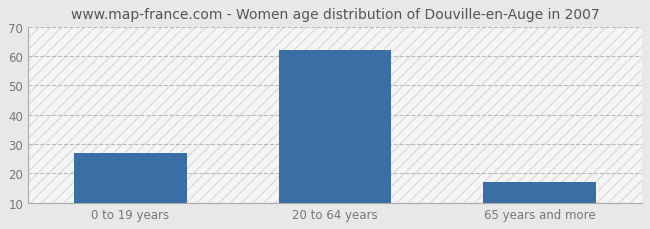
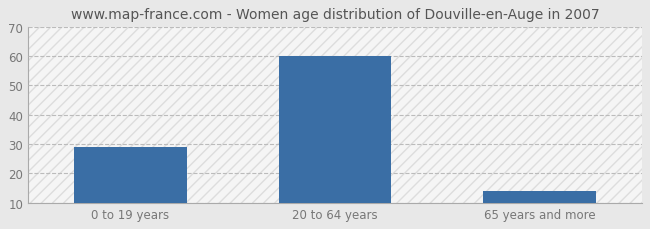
0 to 19 years: 27 -> 29
20 to 64 years: 62 -> 60
65 years and more: 17 -> 14
